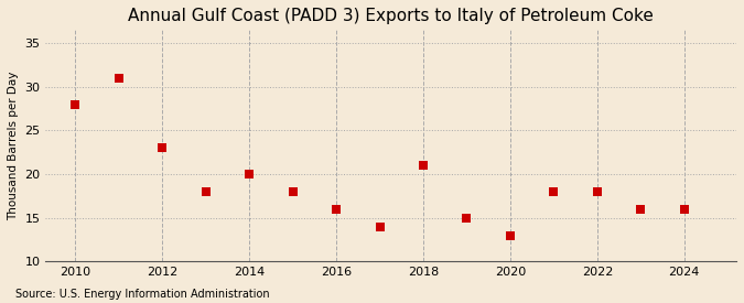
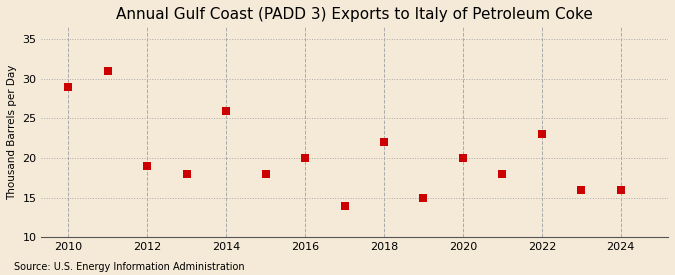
2010: 28 -> 29
2012: 23 -> 19
2014: 20 -> 26
2016: 16 -> 20
2018: 21 -> 22
2020: 13 -> 20
2022: 18 -> 23
